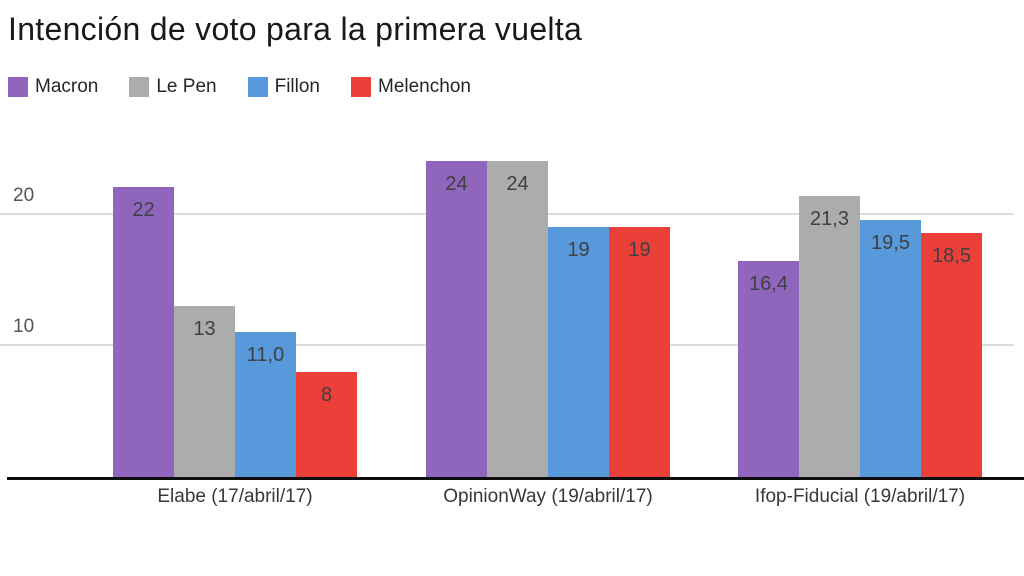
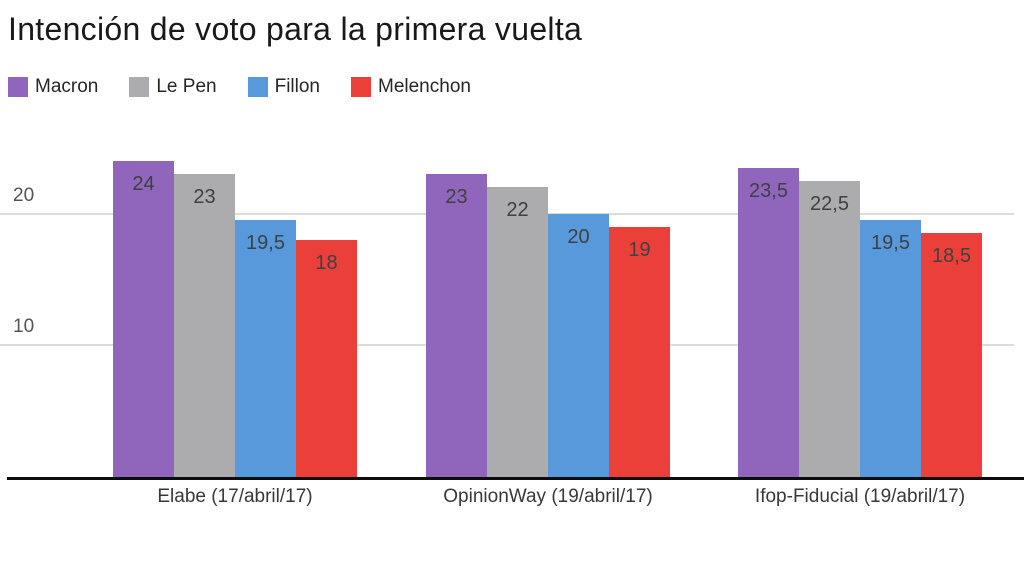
Macron/Elabe (17/abril/17): 22 -> 24
Le Pen/Elabe (17/abril/17): 13 -> 23
Fillon/Elabe (17/abril/17): 11,0 -> 19,5
Melenchon/Elabe (17/abril/17): 8 -> 18
Macron/OpinionWay (19/abril/17): 24 -> 23
Le Pen/OpinionWay (19/abril/17): 24 -> 22
Fillon/OpinionWay (19/abril/17): 19 -> 20
Macron/Ifop-Fiducial (19/abril/17): 16,4 -> 23,5
Le Pen/Ifop-Fiducial (19/abril/17): 21,3 -> 22,5
